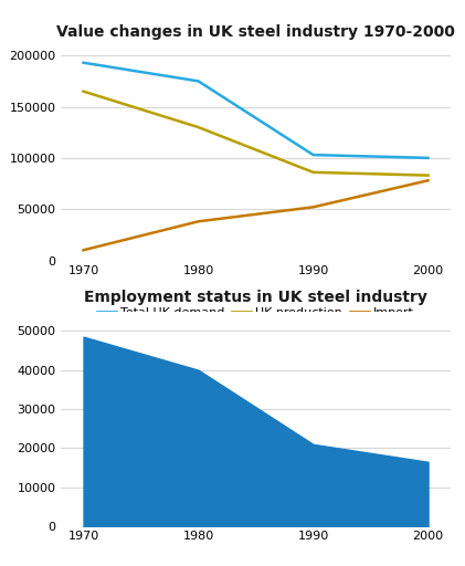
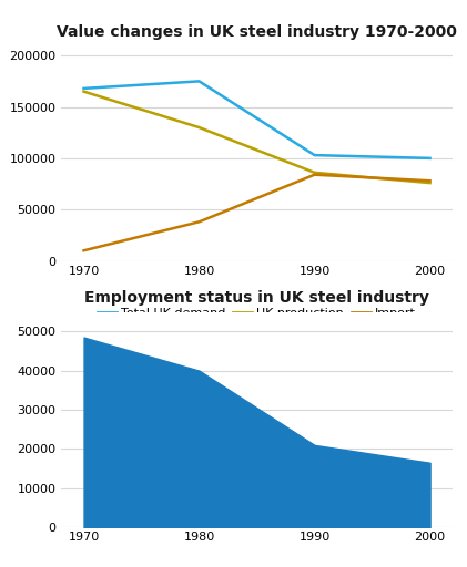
Value changes in UK steel industry 1970-2000/Total UK demand/1970: 193000 -> 168000
Value changes in UK steel industry 1970-2000/Import/1990: 52000 -> 84000
Value changes in UK steel industry 1970-2000/UK production/2000: 83000 -> 76000
